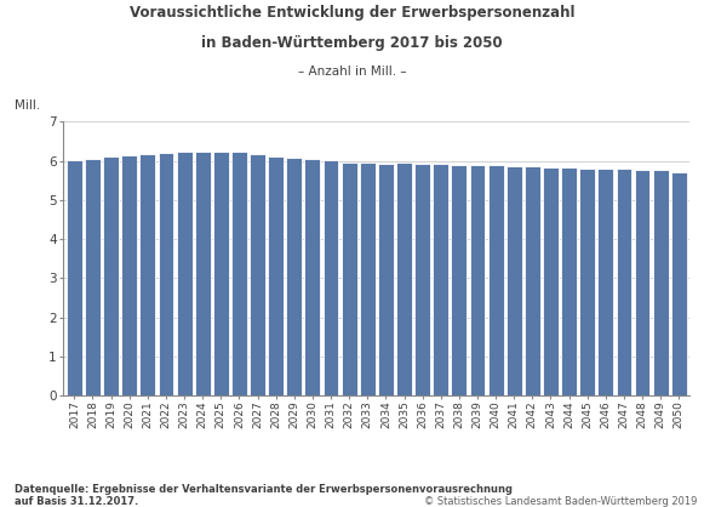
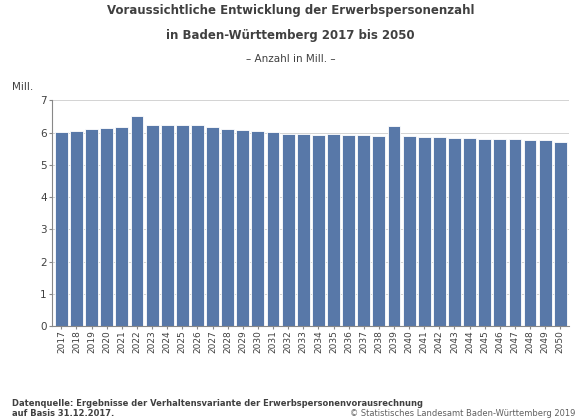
2022: 6.20 -> 6.50
2039: 5.89 -> 6.20
